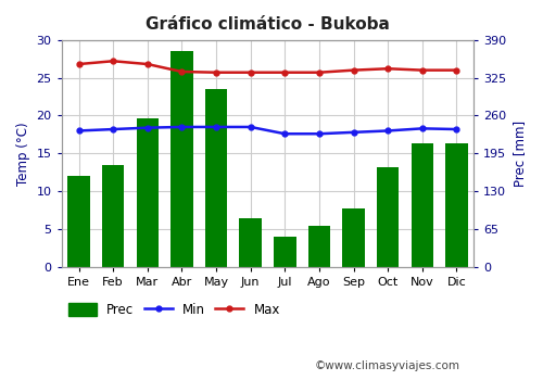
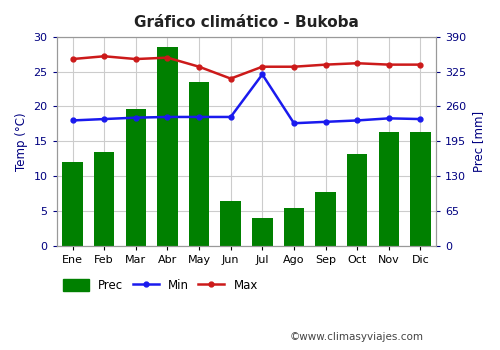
Max/Abr: 25.8 -> 27.0
Max/Jun: 25.7 -> 24.0
Min/Jul: 17.6 -> 24.6
